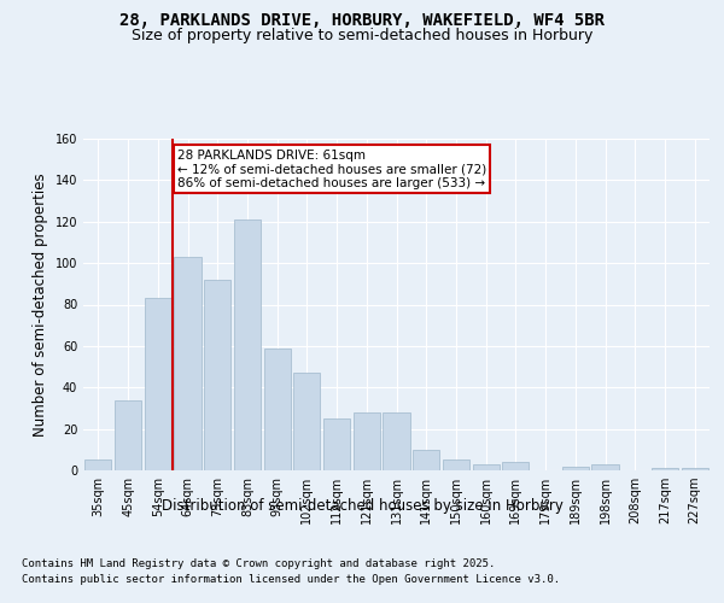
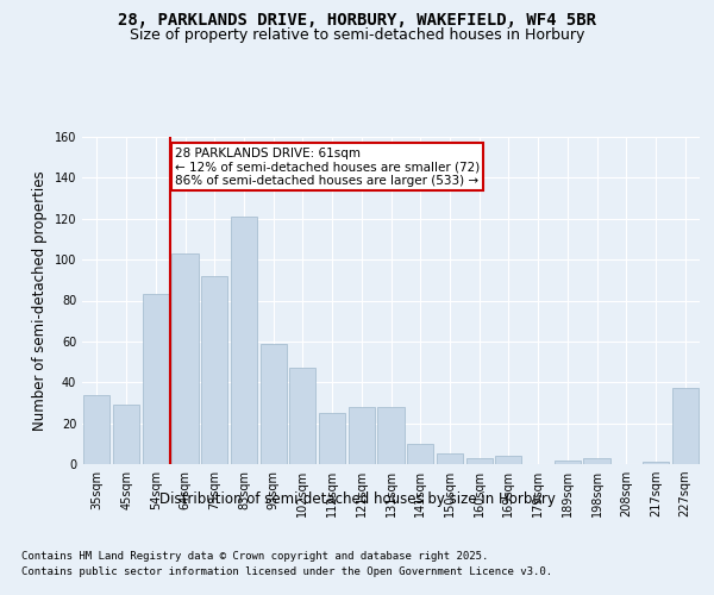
35sqm: 5 -> 34
45sqm: 34 -> 29
227sqm: 1 -> 37
